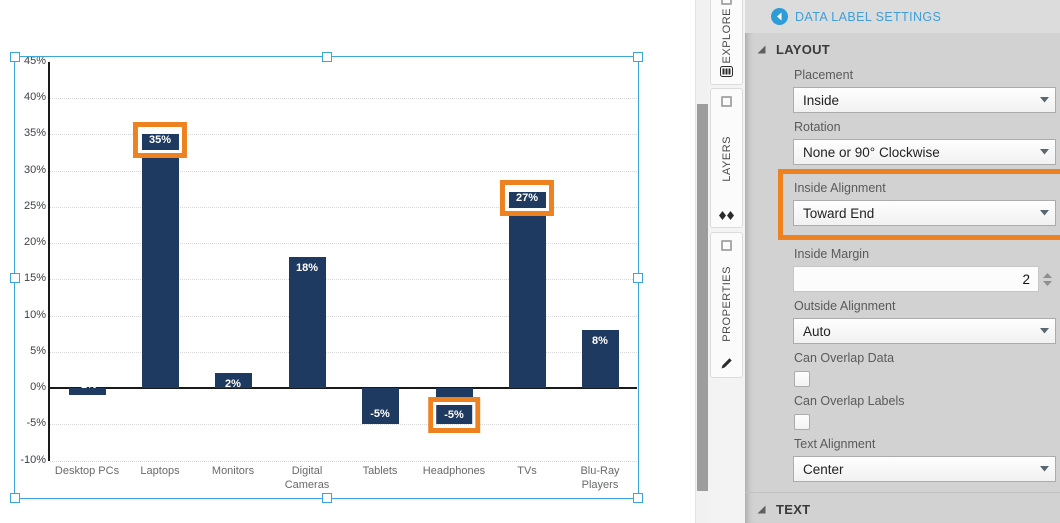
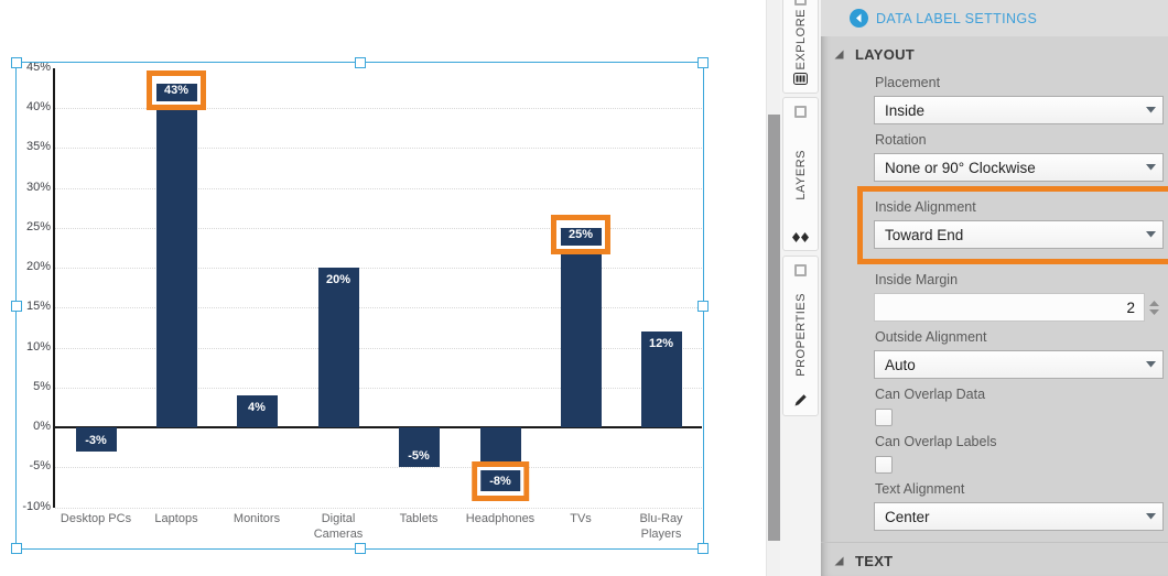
Desktop PCs: -1% -> -3%
Laptops: 35% -> 43%
Monitors: 2% -> 4%
Digital Cameras: 18% -> 20%
Headphones: -5% -> -8%
TVs: 27% -> 25%
Blu-Ray Players: 8% -> 12%
